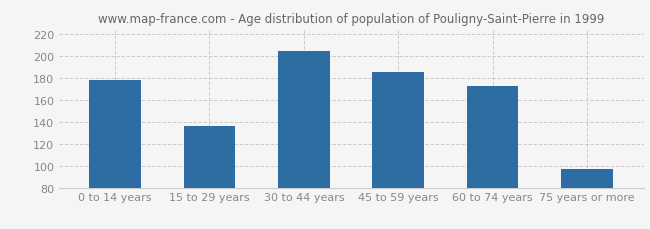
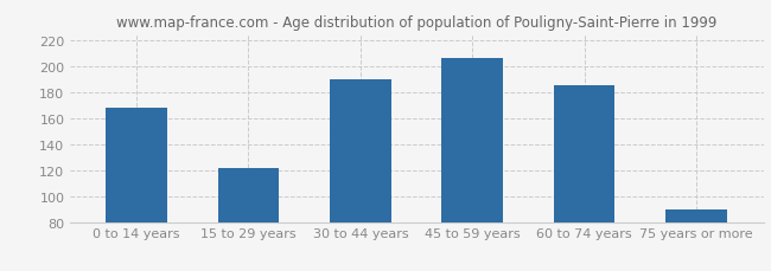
0 to 14 years: 178 -> 168
15 to 29 years: 136 -> 122
30 to 44 years: 205 -> 190
45 to 59 years: 186 -> 207
60 to 74 years: 173 -> 186
75 years or more: 97 -> 90
